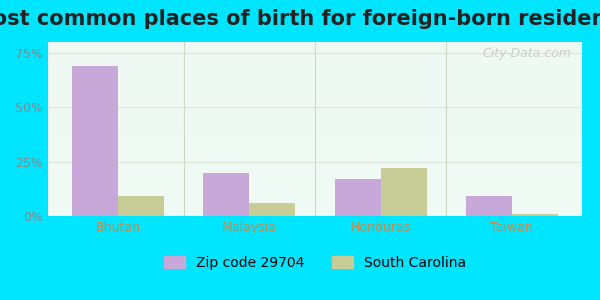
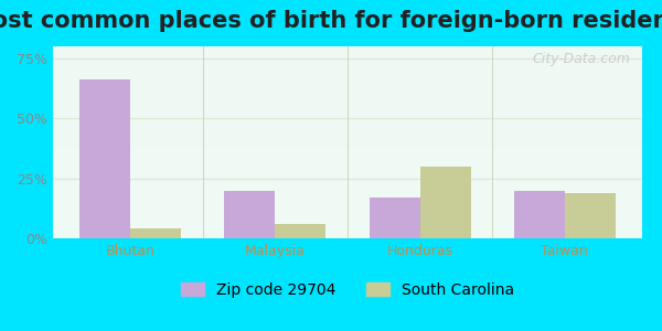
Zip code 29704/Bhutan: 69% -> 66%
South Carolina/Bhutan: 9% -> 4%
South Carolina/Honduras: 22% -> 30%
Zip code 29704/Taiwan: 9% -> 20%
South Carolina/Taiwan: 1% -> 19%
